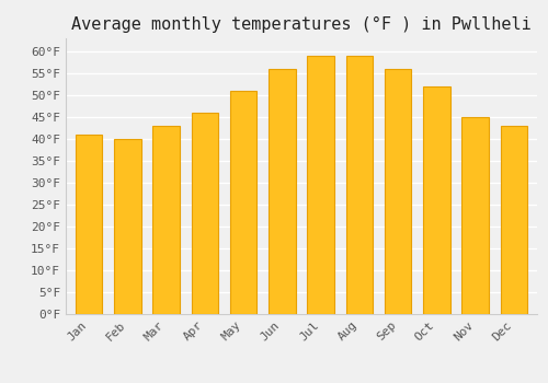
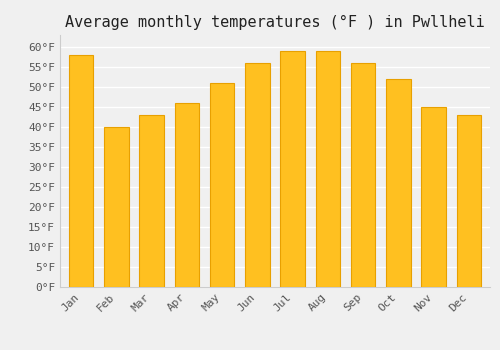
Jan: 41°F -> 58°F
